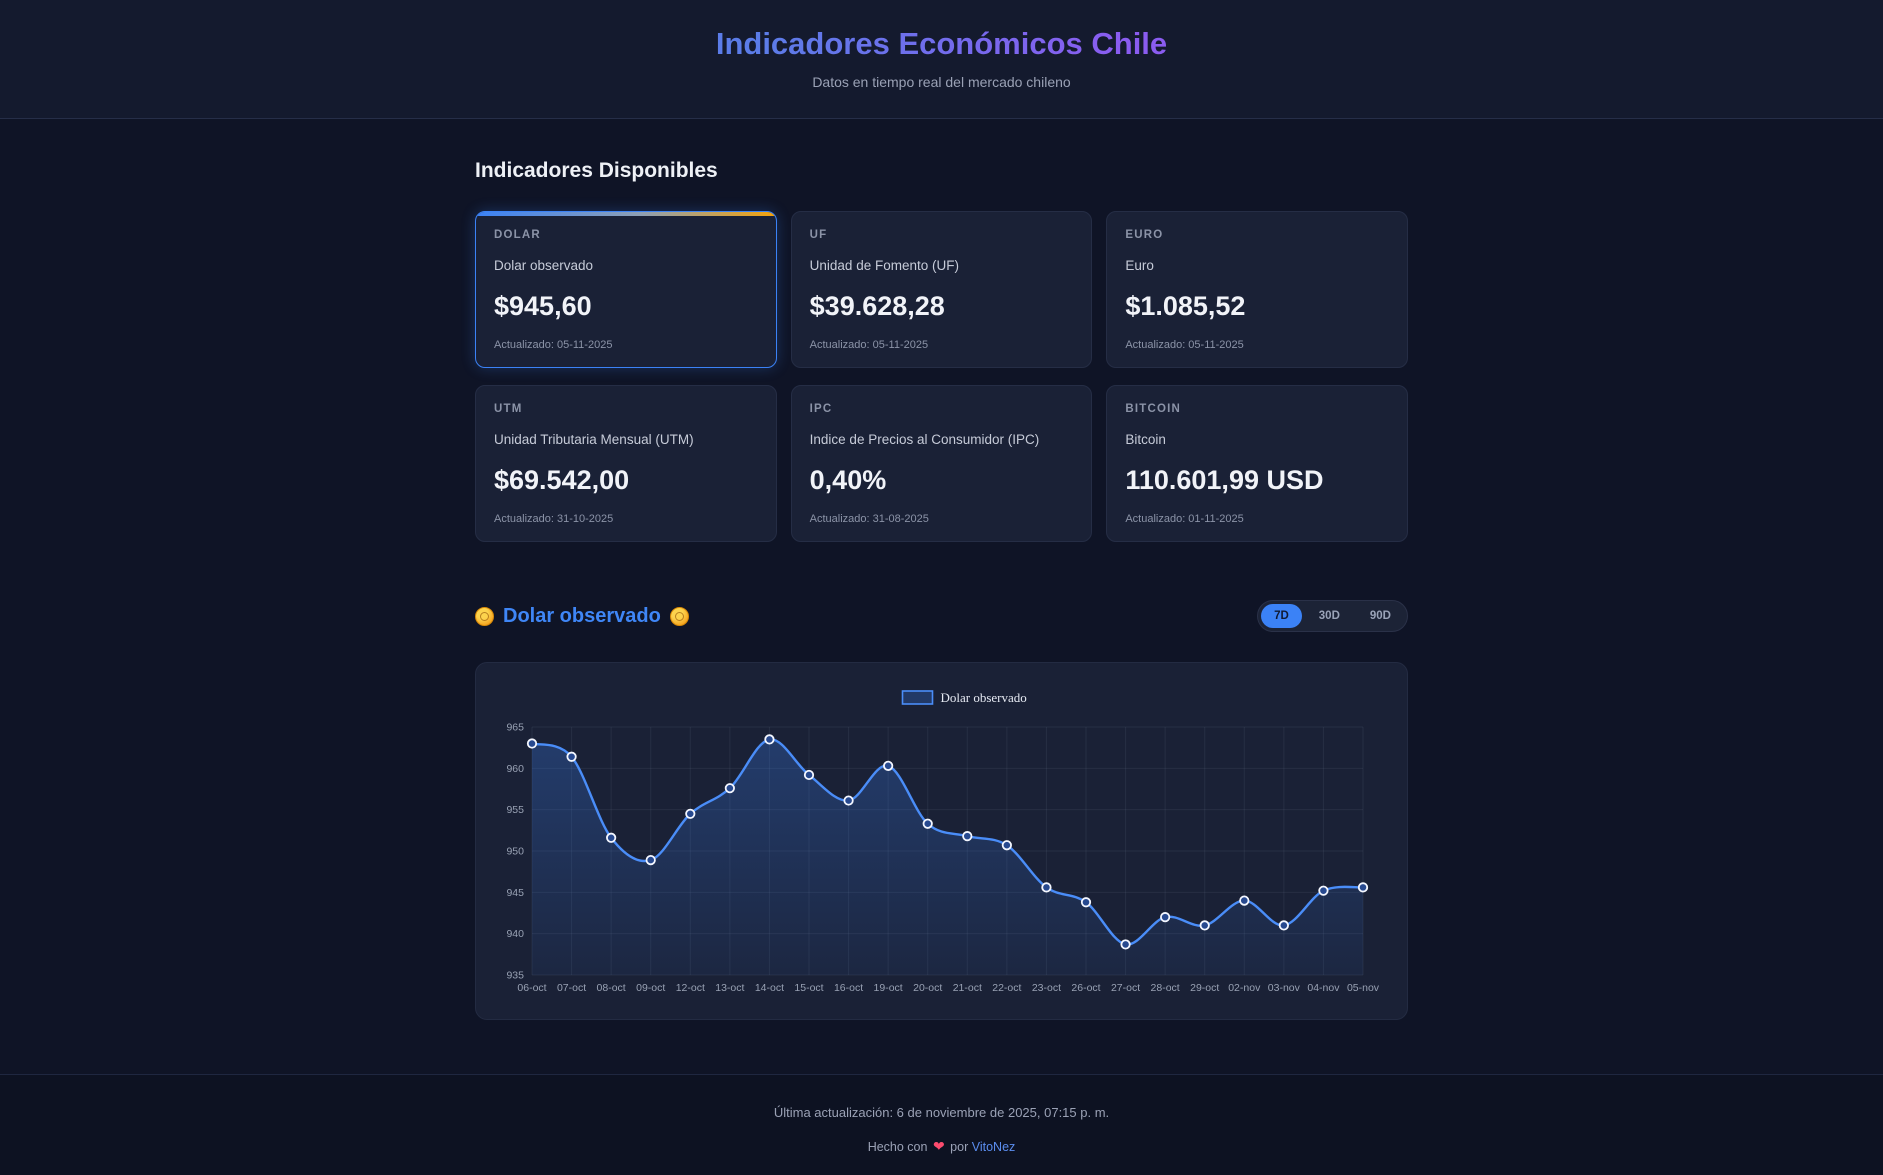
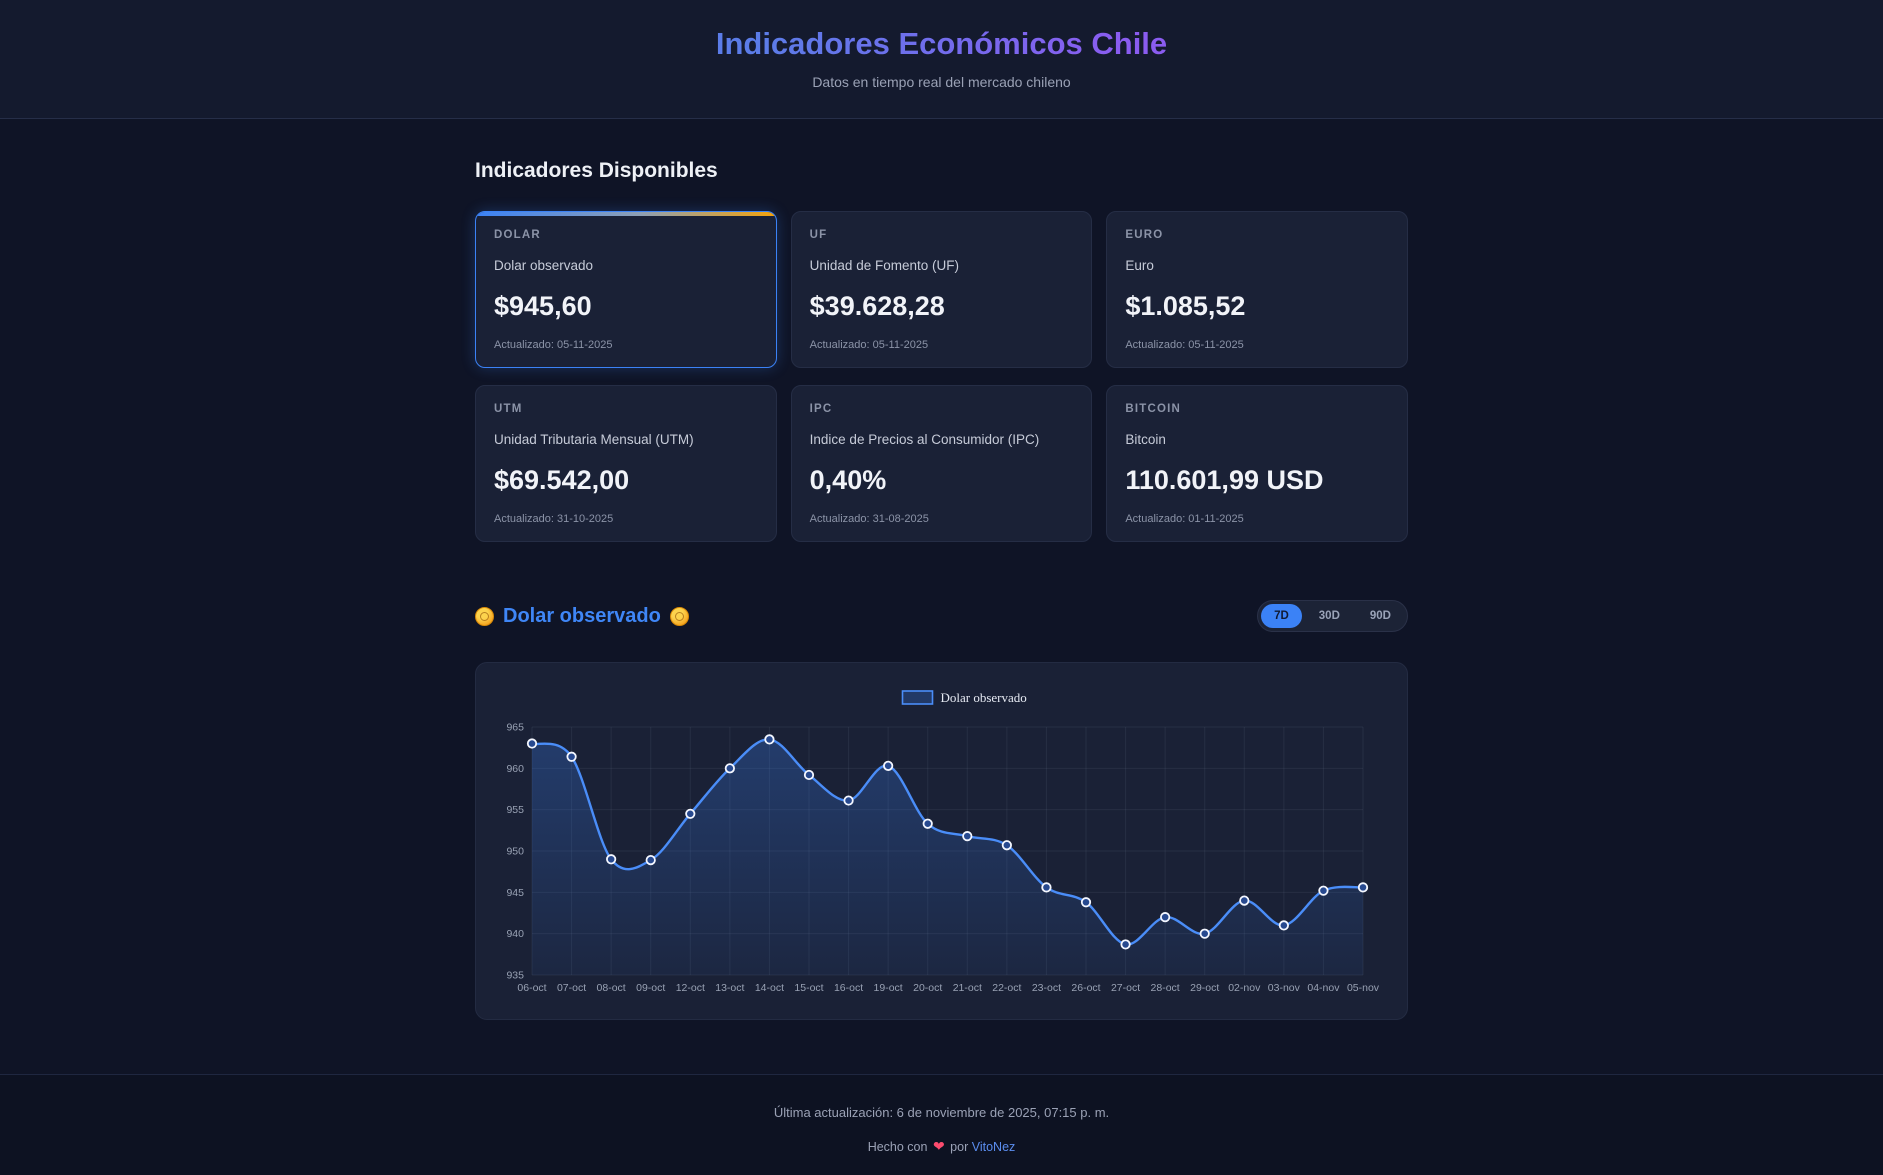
08-oct: 952 -> 949
13-oct: 958 -> 960
29-oct: 941 -> 940
